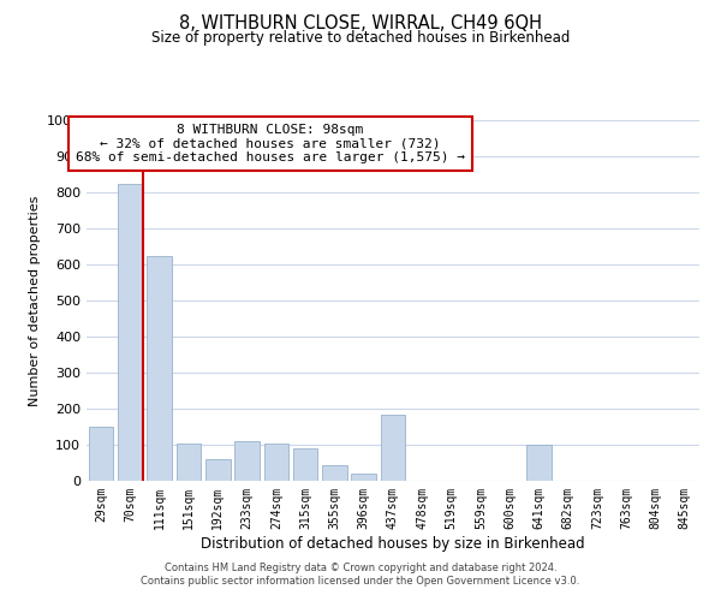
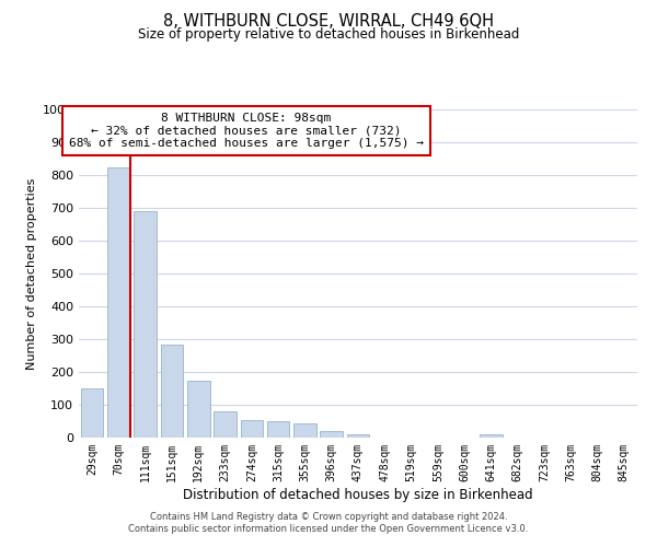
111sqm: 625 -> 690
151sqm: 105 -> 285
192sqm: 60 -> 175
233sqm: 110 -> 80
274sqm: 105 -> 55
315sqm: 90 -> 50
437sqm: 185 -> 10
641sqm: 100 -> 10
